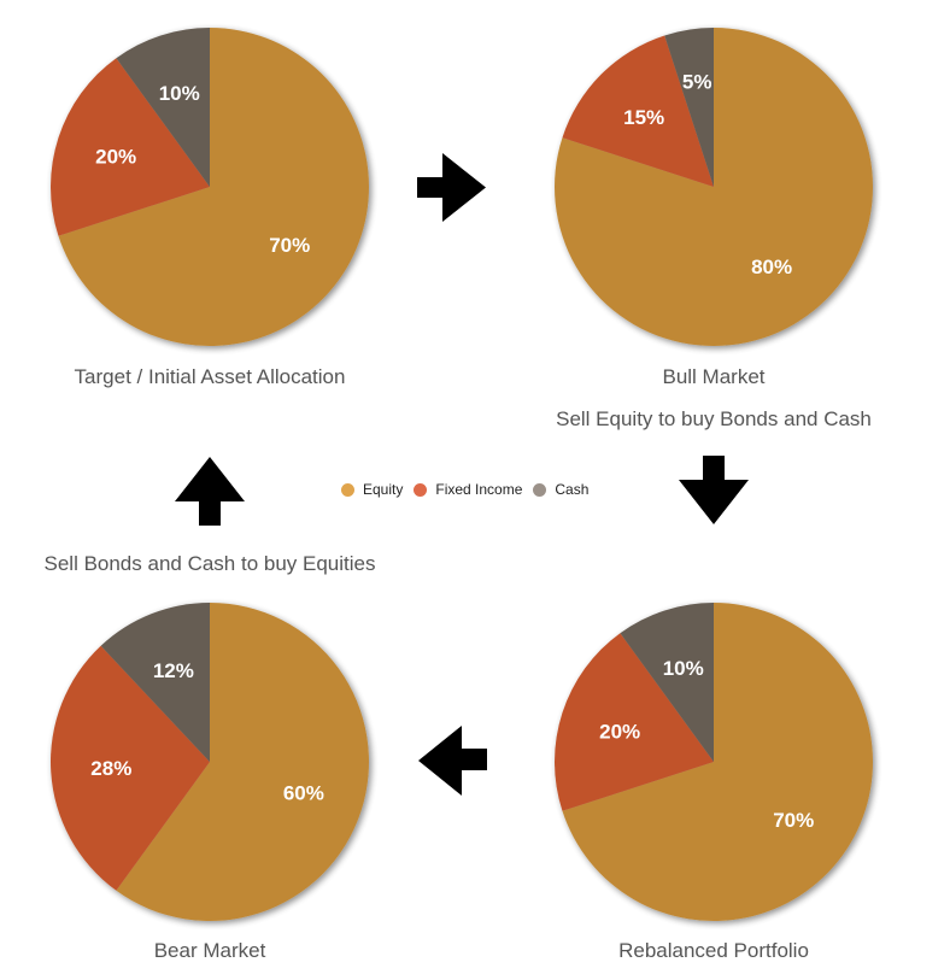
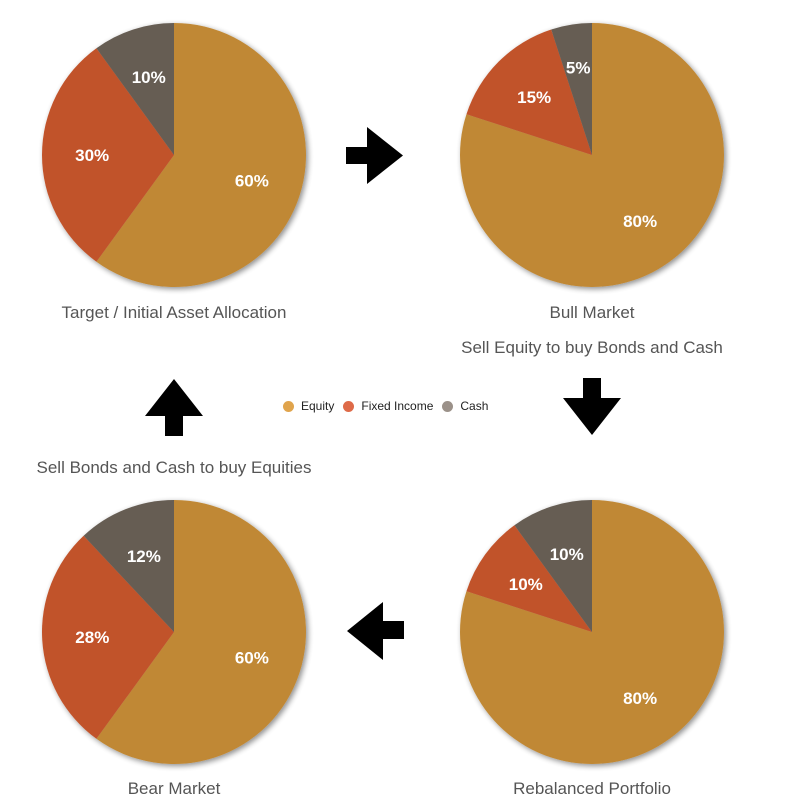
Target / Initial Asset Allocation/Equity: 70% -> 60%
Target / Initial Asset Allocation/Fixed Income: 20% -> 30%
Rebalanced Portfolio/Equity: 70% -> 80%
Rebalanced Portfolio/Fixed Income: 20% -> 10%
